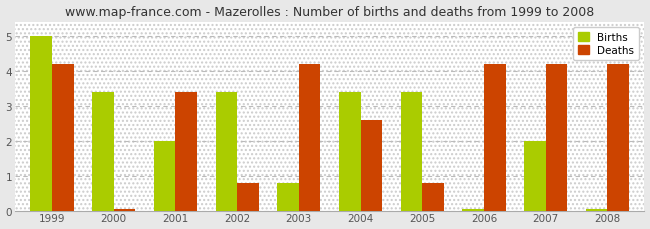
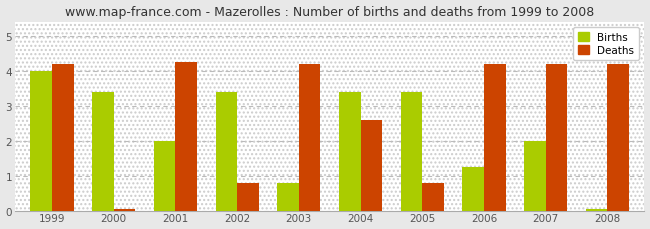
Births/1999: 5.00 -> 4.00
Deaths/2001: 3.40 -> 4.25
Births/2006: 0.05 -> 1.25
